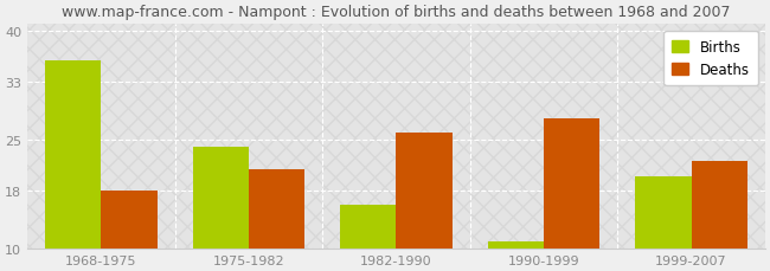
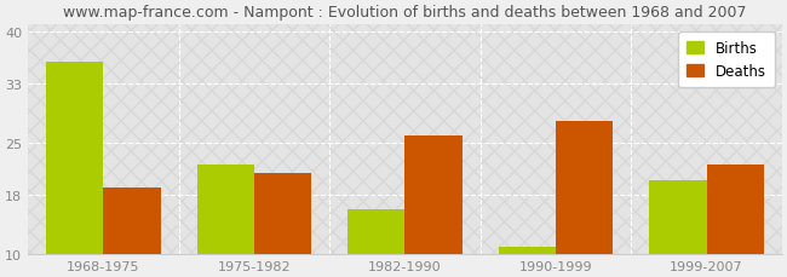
Deaths/1968-1975: 18 -> 19
Births/1975-1982: 24 -> 22
